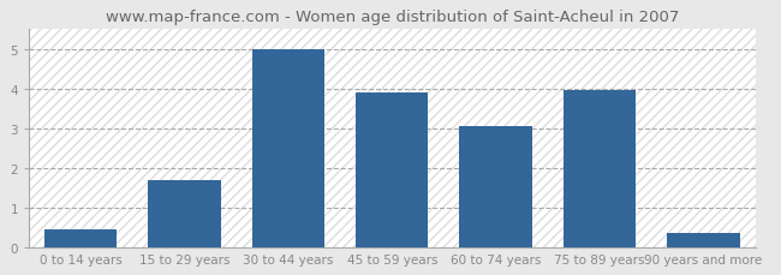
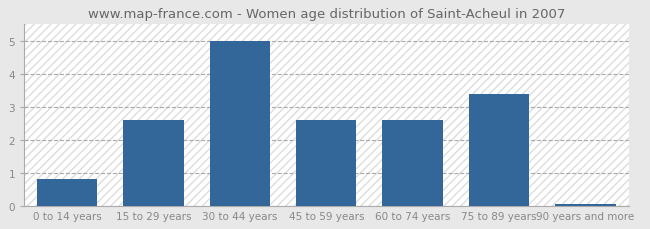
0 to 14 years: 0.45 -> 0.80
15 to 29 years: 1.70 -> 2.60
45 to 59 years: 3.90 -> 2.60
60 to 74 years: 3.05 -> 2.60
75 to 89 years: 3.95 -> 3.40
90 years and more: 0.35 -> 0.05
